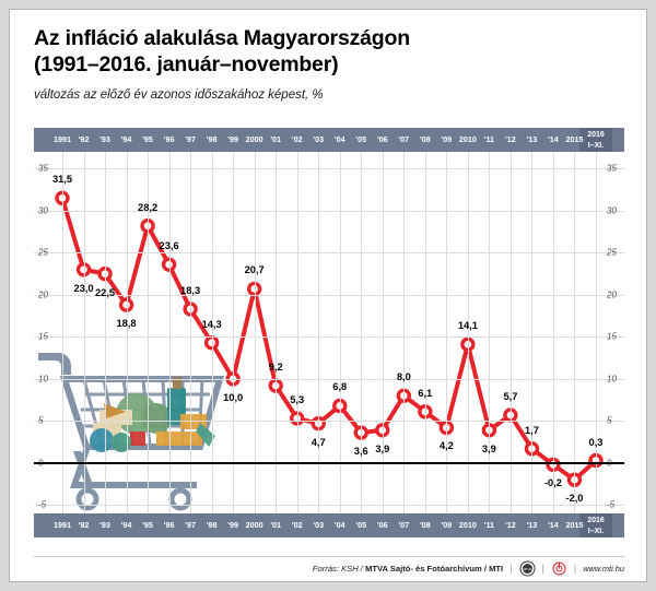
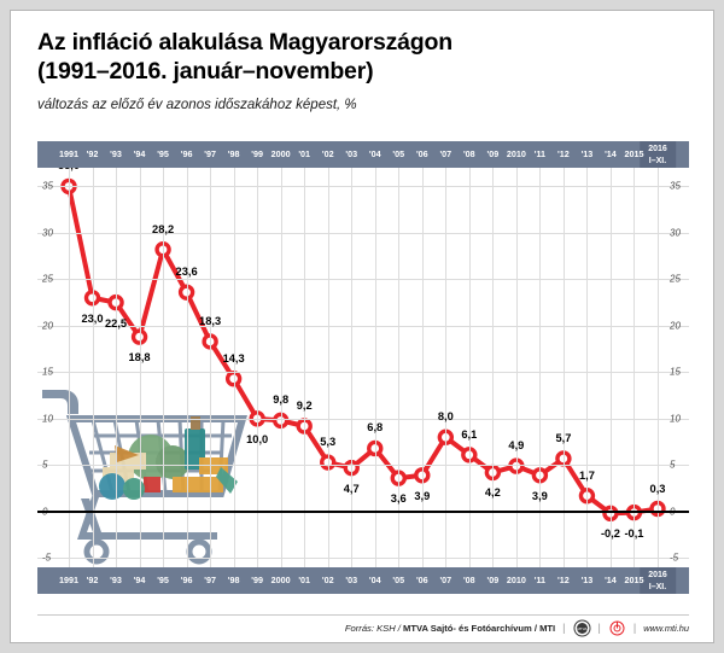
1991: 31,5 -> 35,0
2000: 20,7 -> 9,8
2010: 14,1 -> 4,9
2015: -2,0 -> -0,1
